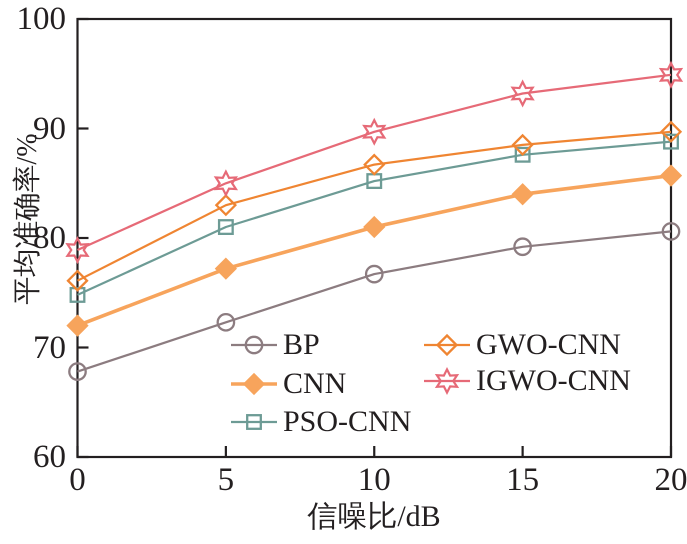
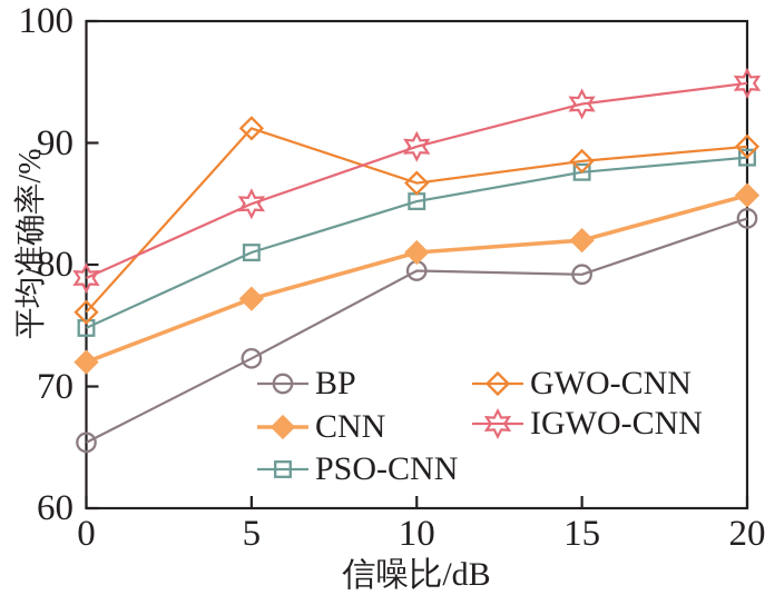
BP/0: 67.8 -> 65.4
GWO-CNN/5: 83.0 -> 91.2
BP/10: 76.7 -> 79.5
CNN/15: 84.0 -> 82.0
BP/20: 80.6 -> 83.8
